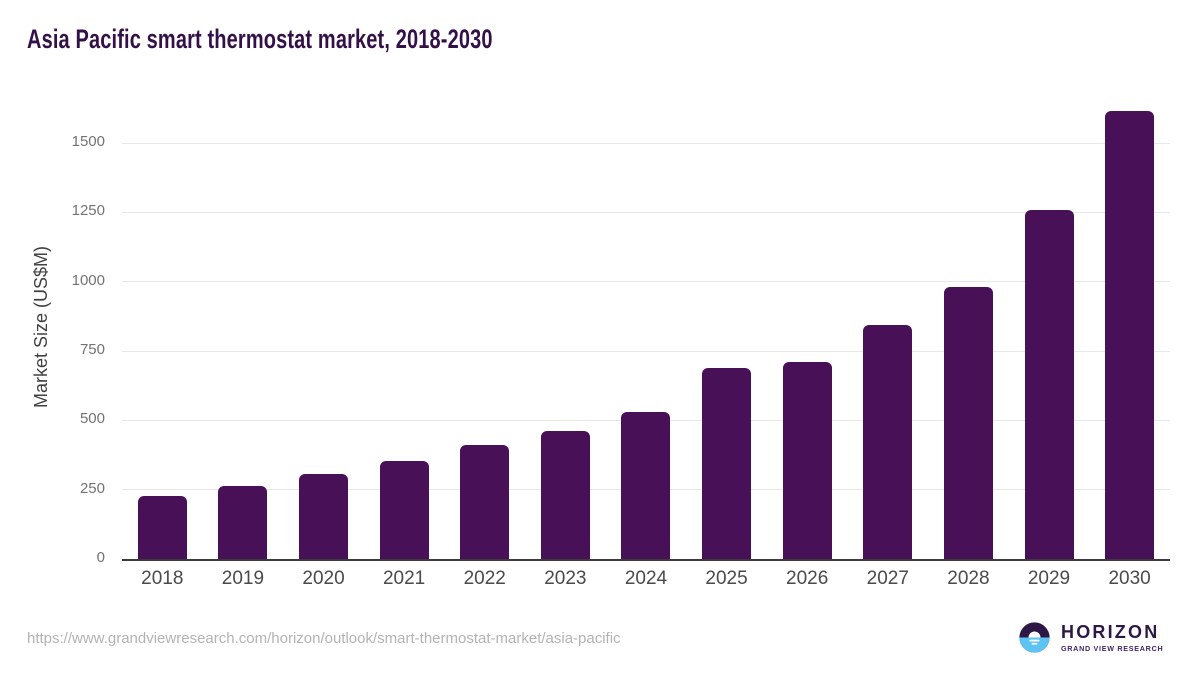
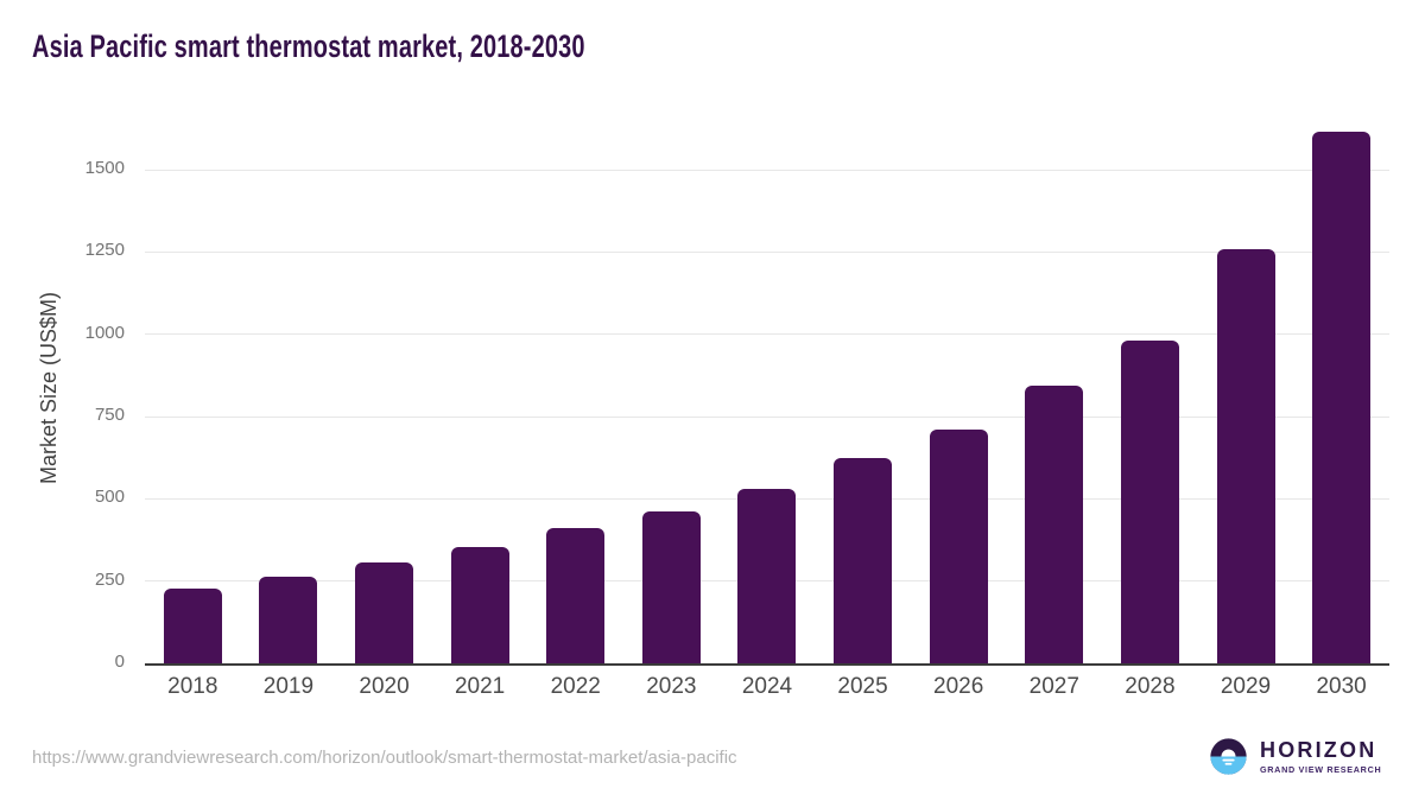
2025: 690 -> 620
